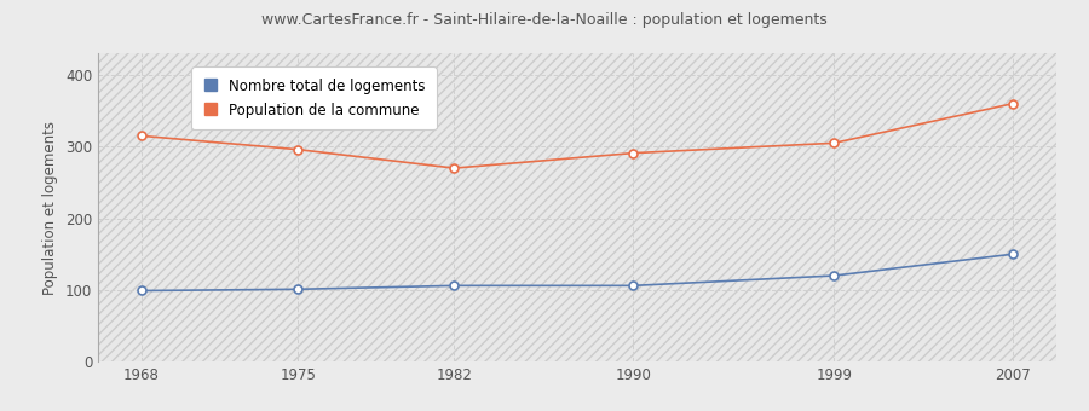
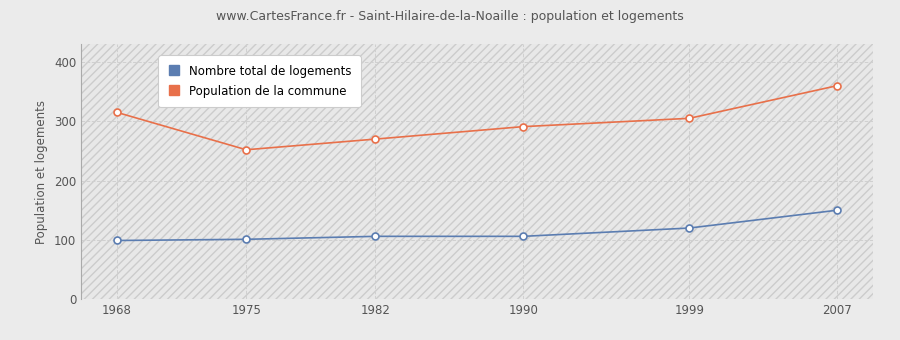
Population de la commune/1975: 296 -> 252
